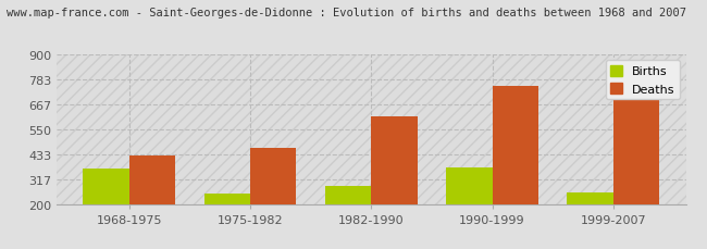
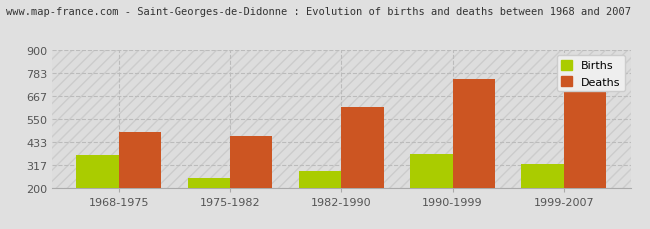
Deaths/1968-1975: 420 -> 480
Births/1999-2007: 250 -> 320
